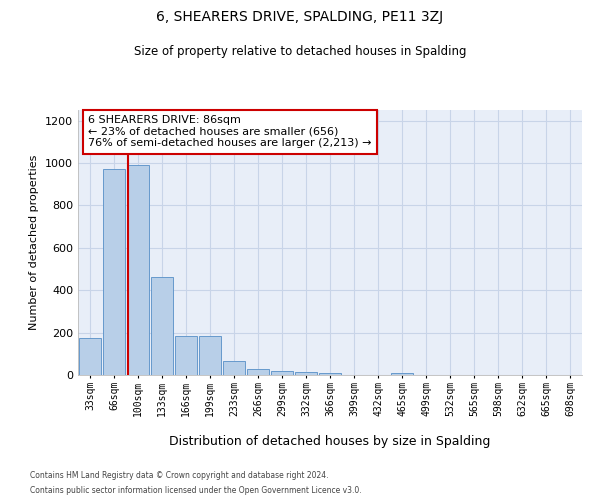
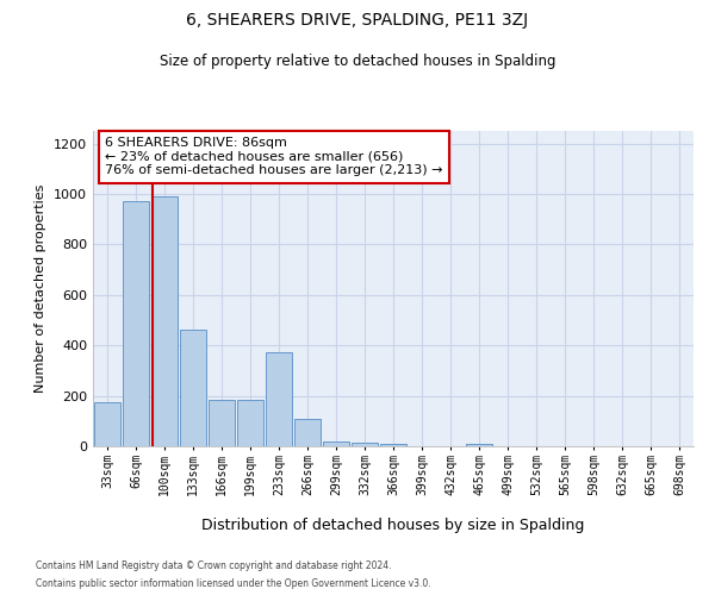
233sqm: 65 -> 375
266sqm: 30 -> 110
